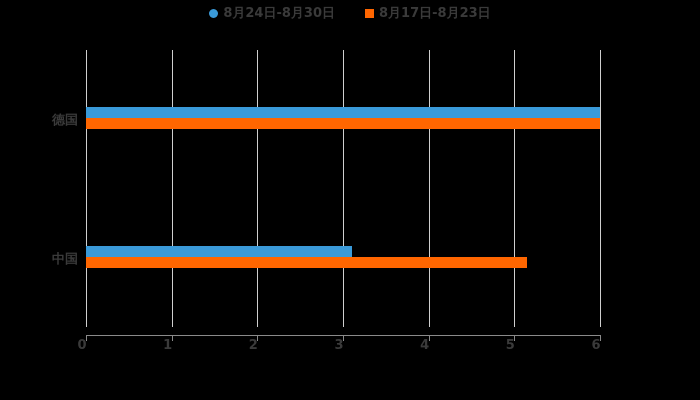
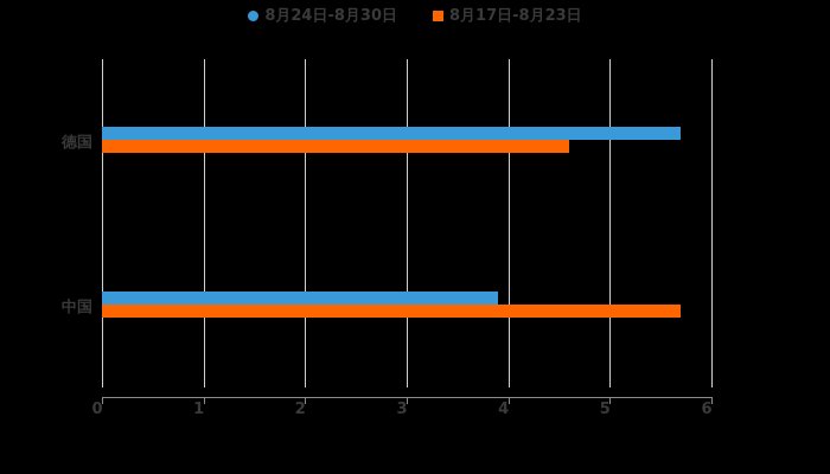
8月24日-8月30日/德国: 6.0 -> 5.7
8月17日-8月23日/德国: 6.0 -> 4.6
8月24日-8月30日/中国: 3.1 -> 3.9
8月17日-8月23日/中国: 5.2 -> 5.7
